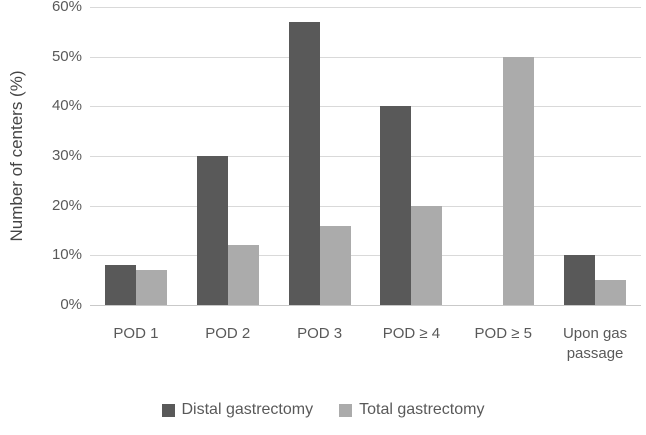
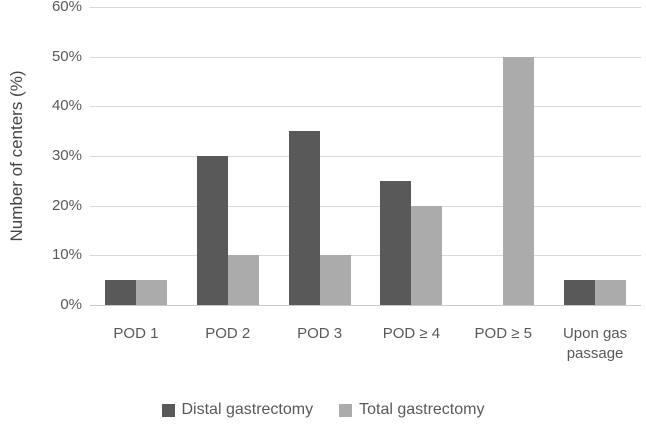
Distal gastrectomy/POD 1: 8% -> 5%
Total gastrectomy/POD 1: 7% -> 5%
Total gastrectomy/POD 2: 12% -> 10%
Distal gastrectomy/POD 3: 57% -> 35%
Total gastrectomy/POD 3: 16% -> 10%
Distal gastrectomy/POD ≥ 4: 40% -> 25%
Distal gastrectomy/Upon gas passage: 10% -> 5%
